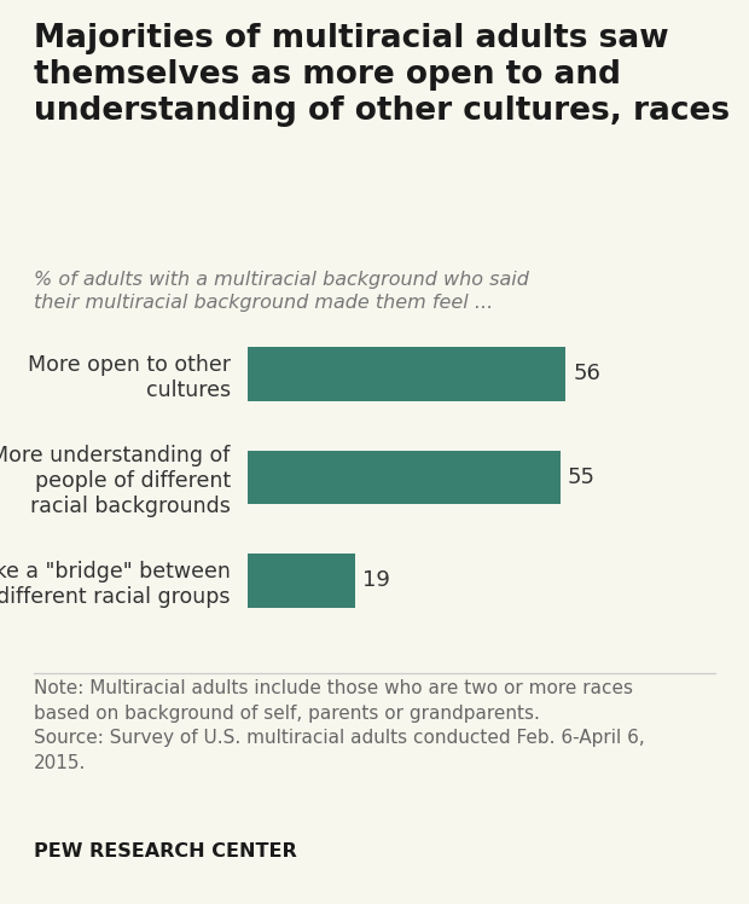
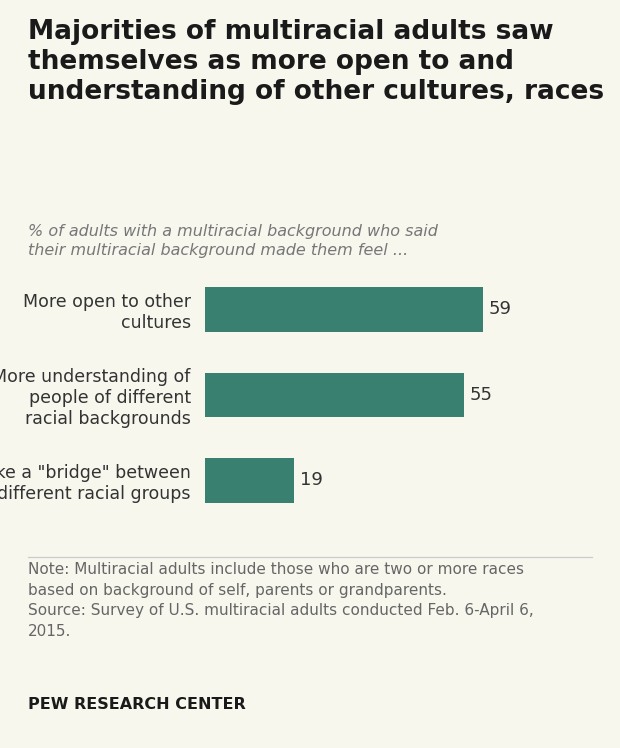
More open to other cultures: 56 -> 59
